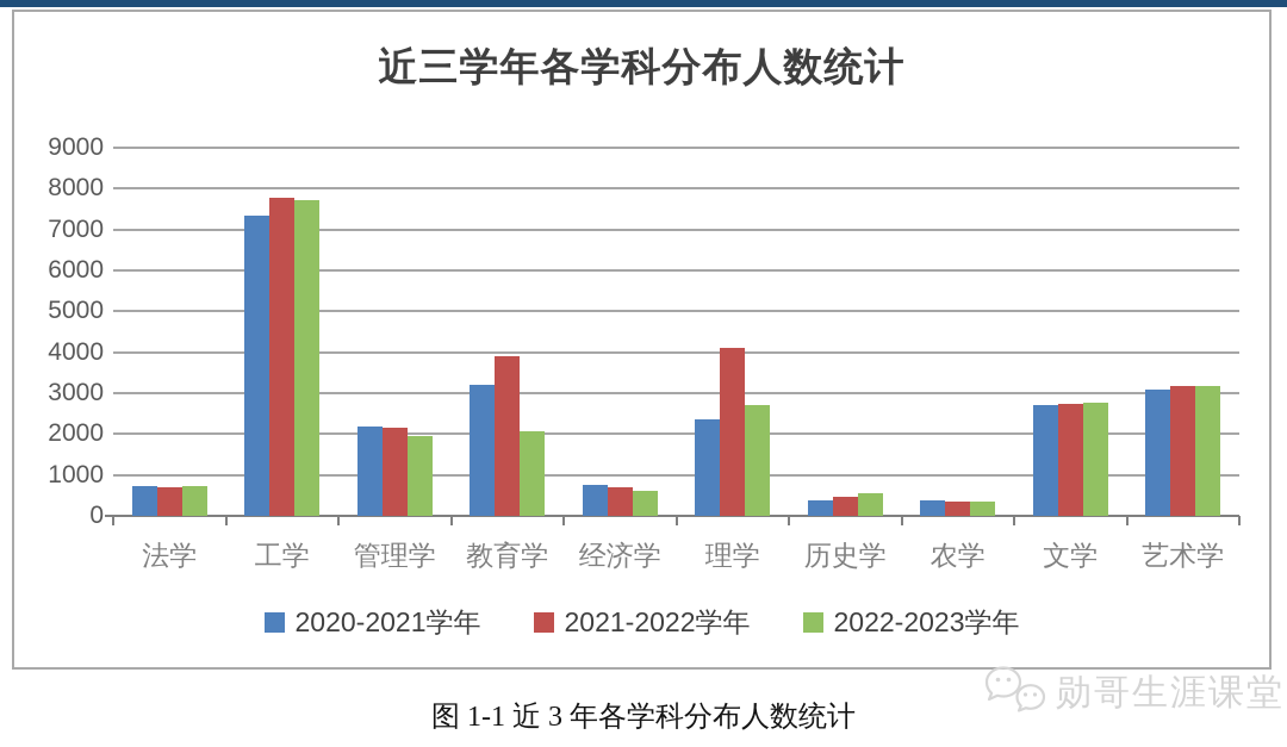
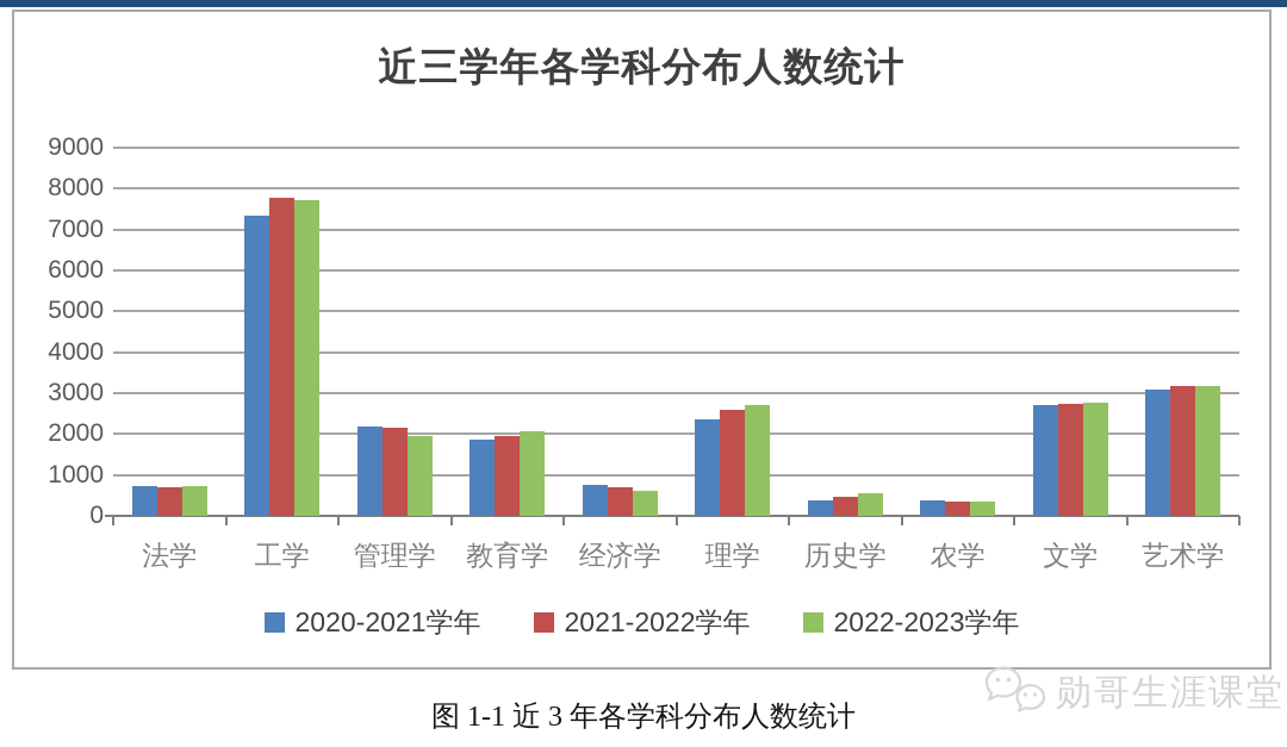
2020-2021学年/教育学: 3200 -> 1800
2021-2022学年/教育学: 3900 -> 2000
2021-2022学年/理学: 4100 -> 2600
